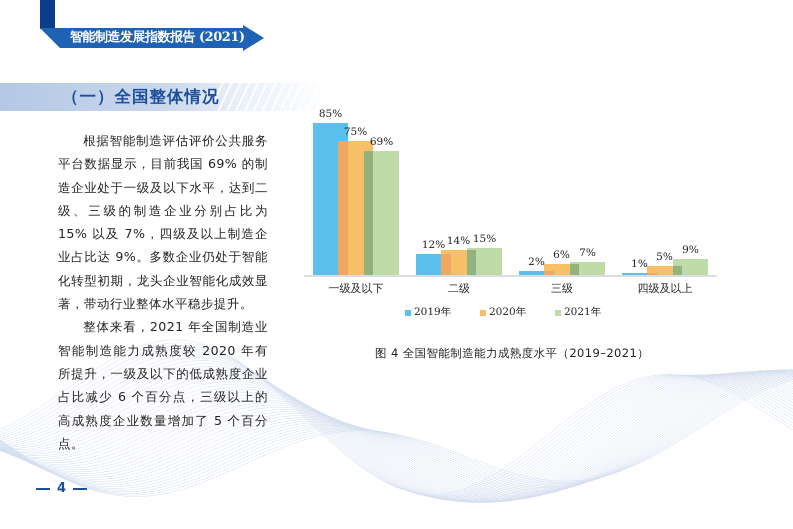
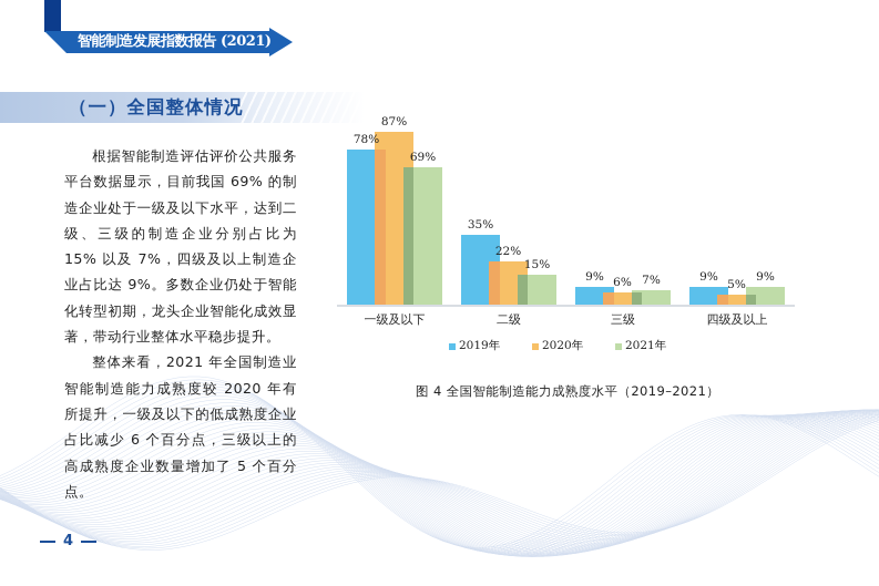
2019年/一级及以下: 85% -> 78%
2020年/一级及以下: 75% -> 87%
2019年/二级: 12% -> 35%
2020年/二级: 14% -> 22%
2019年/三级: 2% -> 9%
2019年/四级及以上: 1% -> 9%
